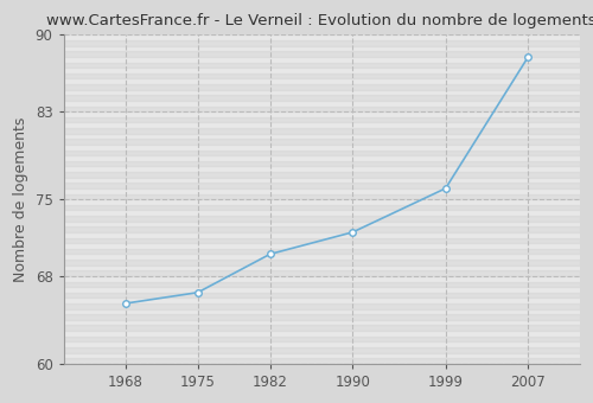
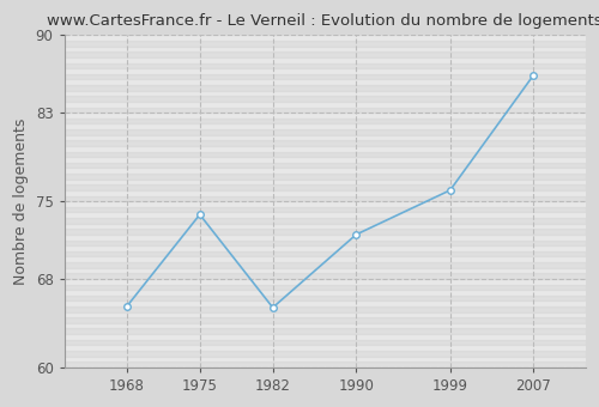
1975: 66.5 -> 73.8
1982: 70.0 -> 65.4
2007: 88.0 -> 86.4
